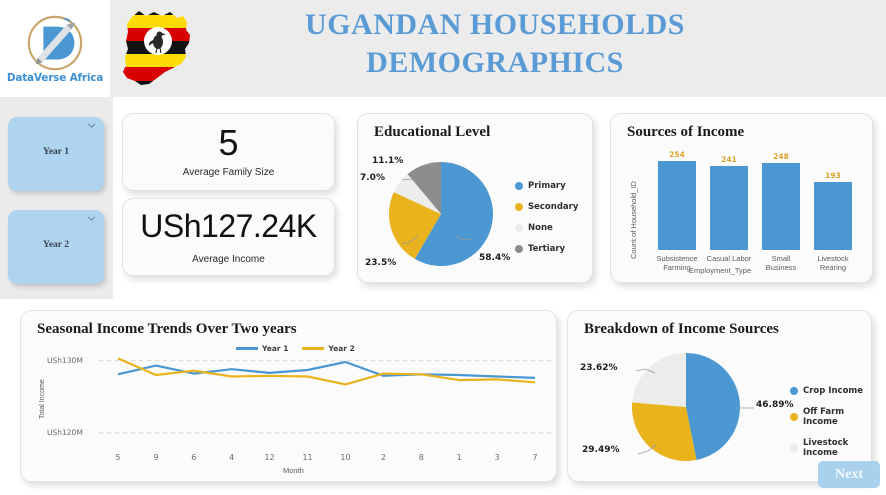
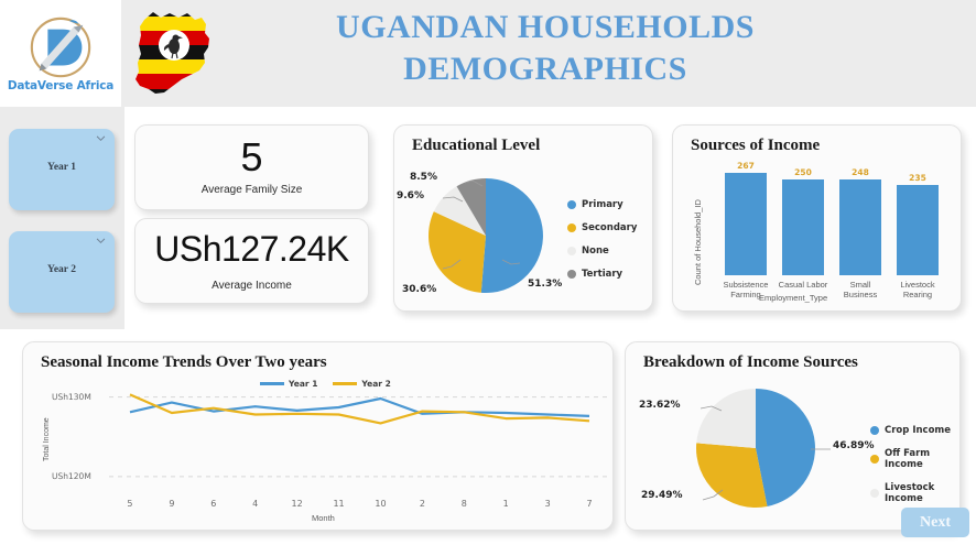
Educational Level/Primary: 58.4% -> 51.3%
Educational Level/Secondary: 23.5% -> 30.6%
Educational Level/None: 7.0% -> 9.6%
Educational Level/Tertiary: 11.1% -> 8.5%
Sources of Income/Subsistence Farming: 254 -> 267
Sources of Income/Casual Labor: 241 -> 250
Sources of Income/Livestock Rearing: 193 -> 235
